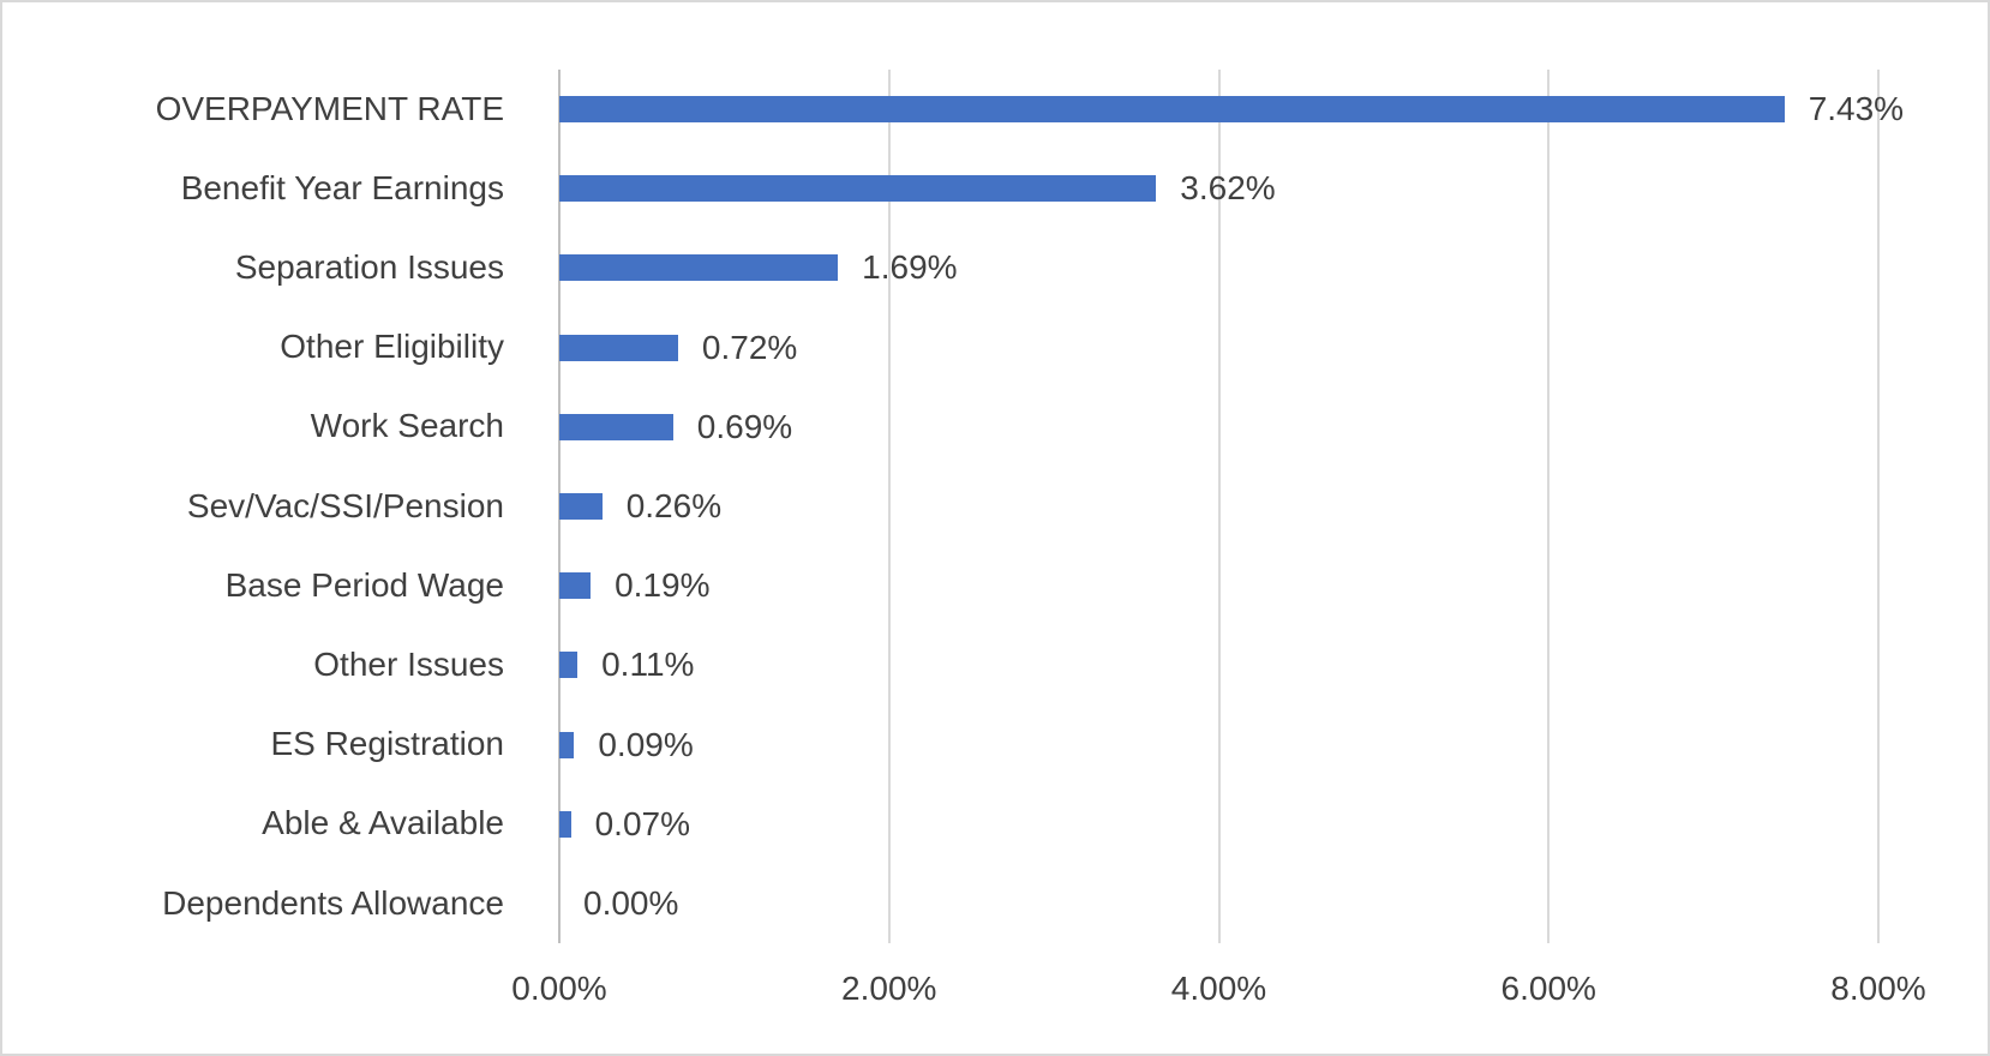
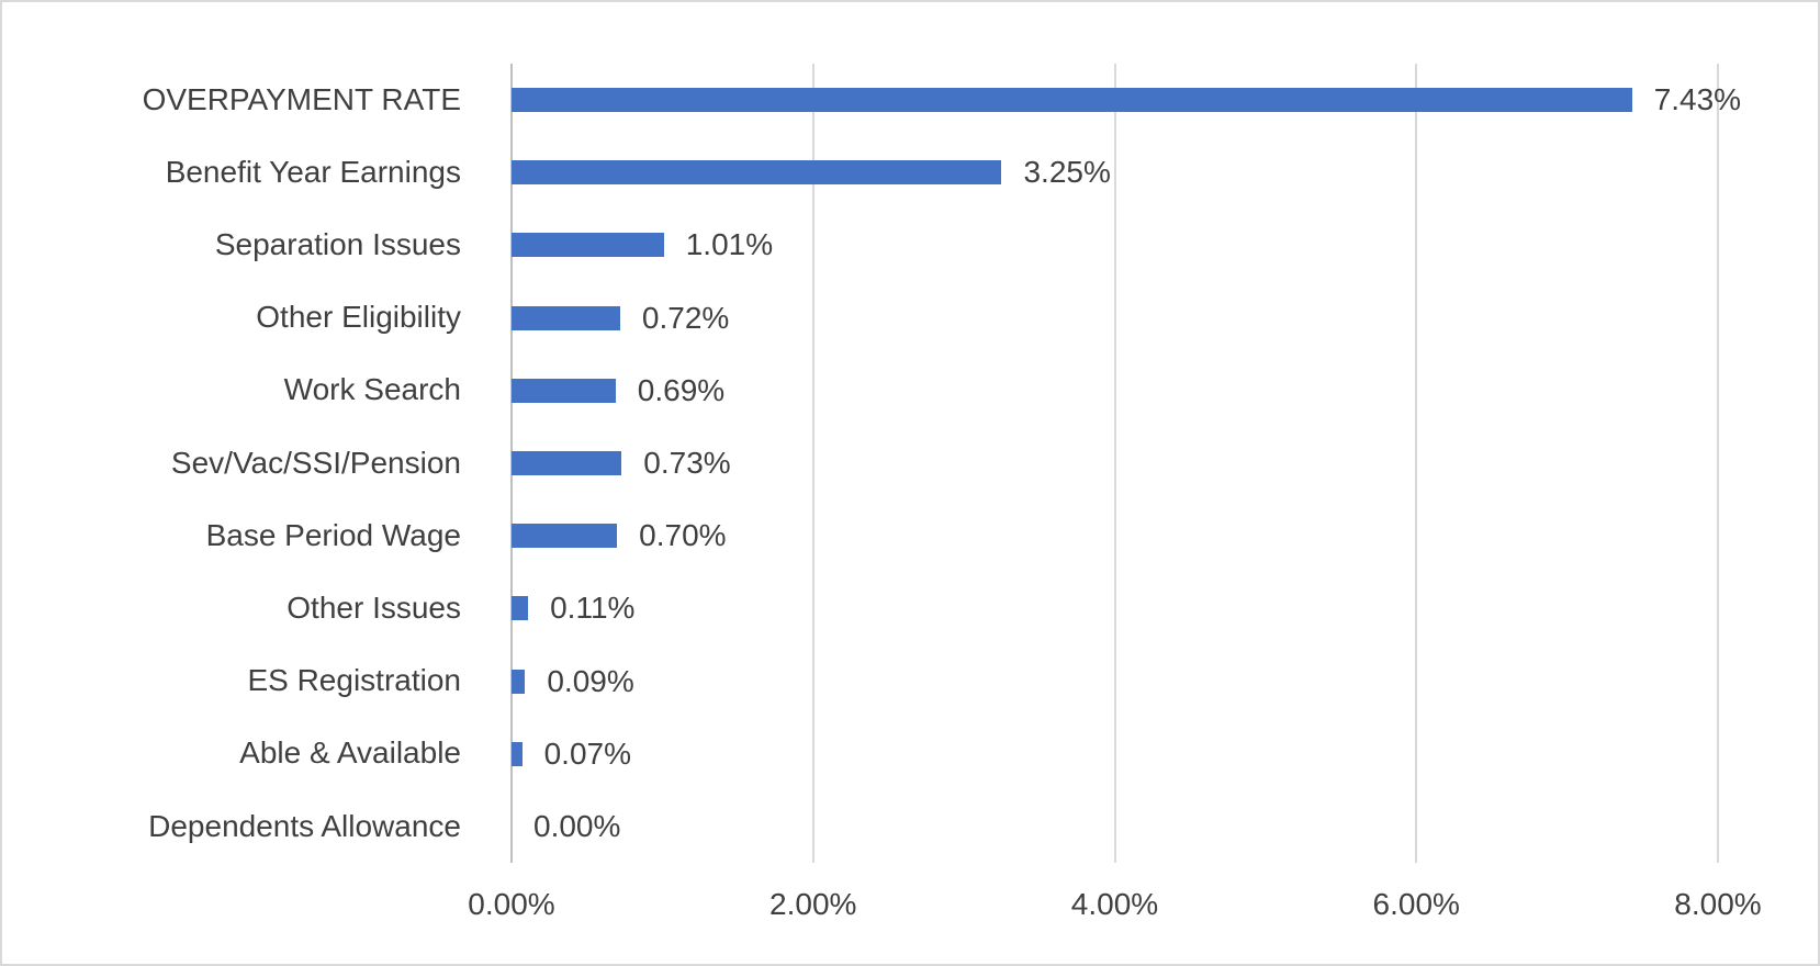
Benefit Year Earnings: 3.62% -> 3.25%
Separation Issues: 1.69% -> 1.01%
Sev/Vac/SSI/Pension: 0.26% -> 0.73%
Base Period Wage: 0.19% -> 0.70%
